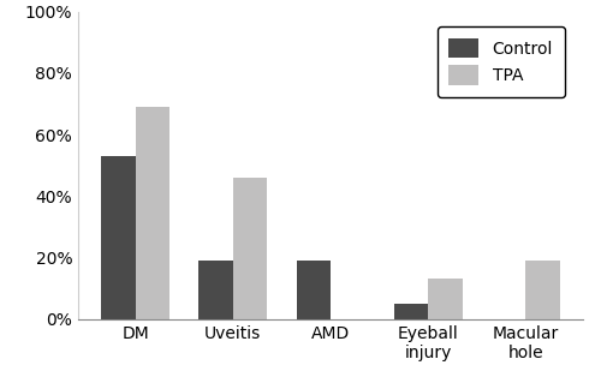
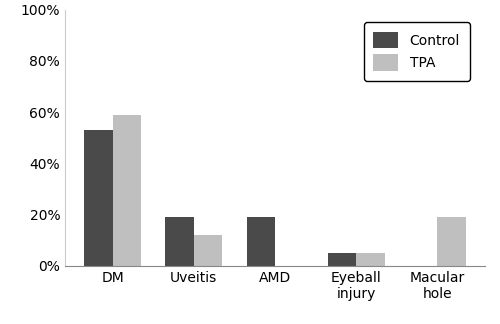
TPA/DM: 69% -> 59%
TPA/Uveitis: 46% -> 12%
TPA/Eyeball injury: 13% -> 5%
